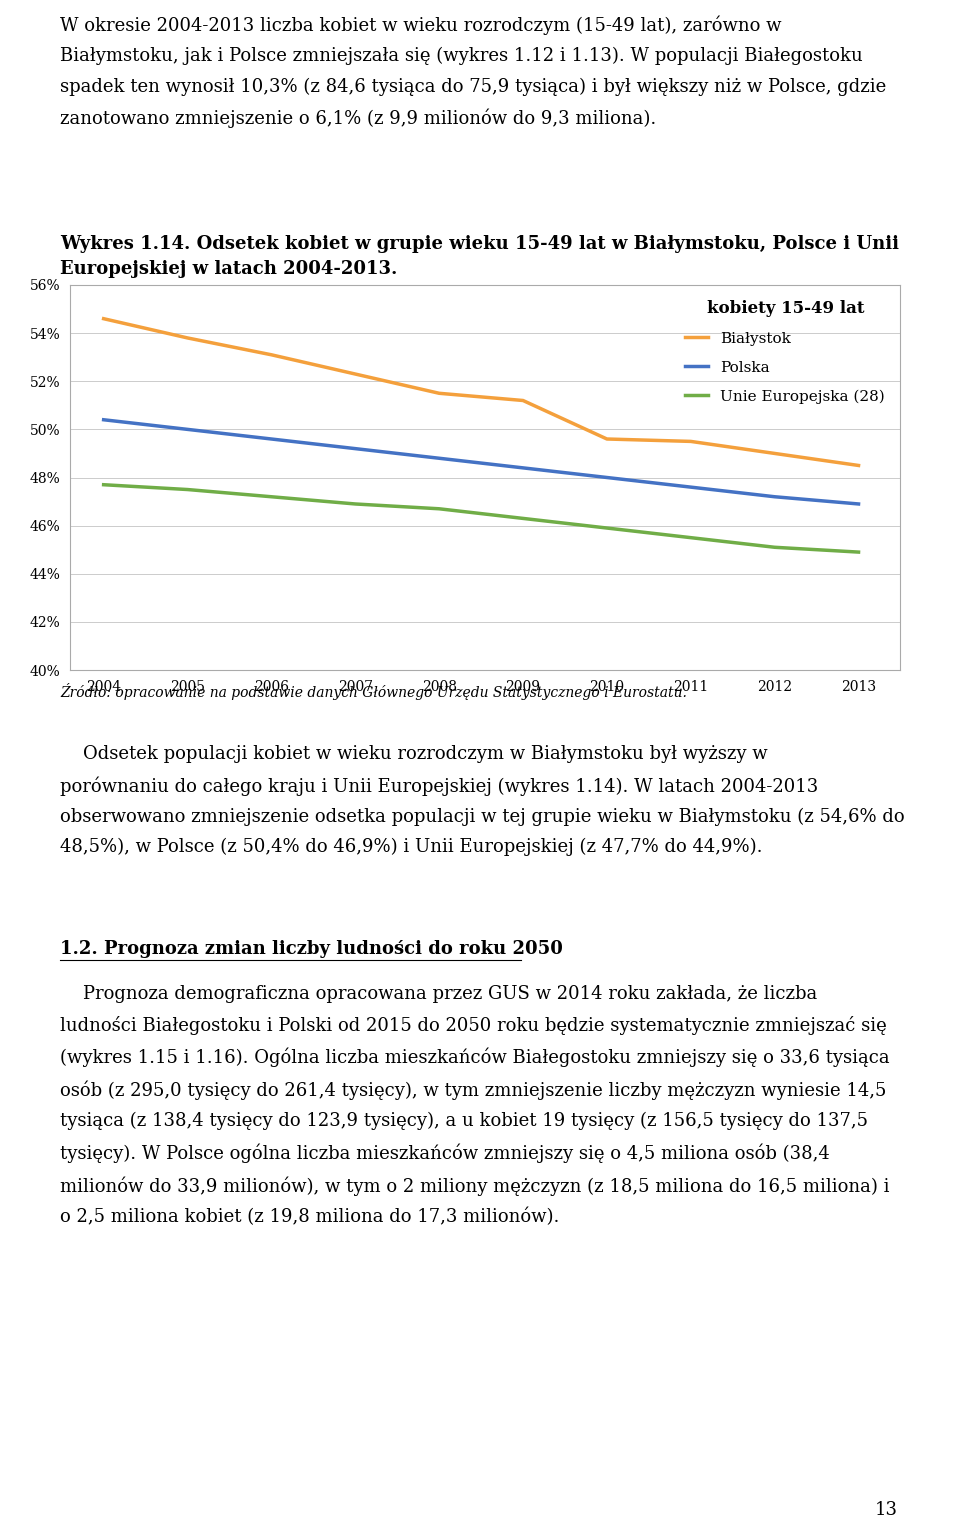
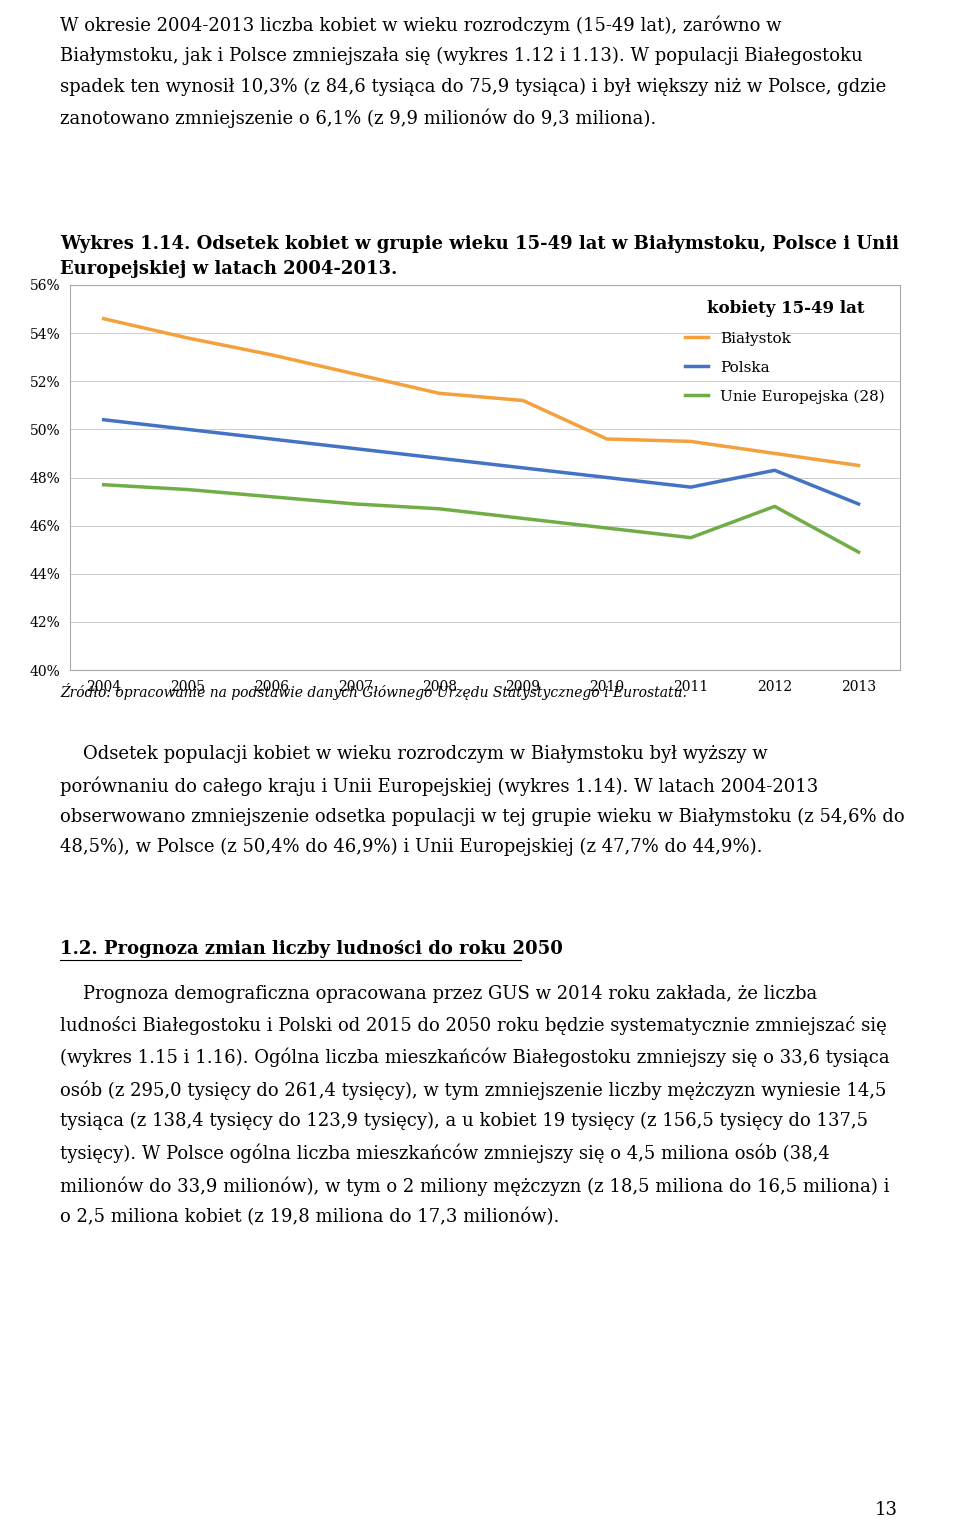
Polska/2012: 47.2% -> 48.3%
Unie Europejska (28)/2012: 45.1% -> 46.8%
